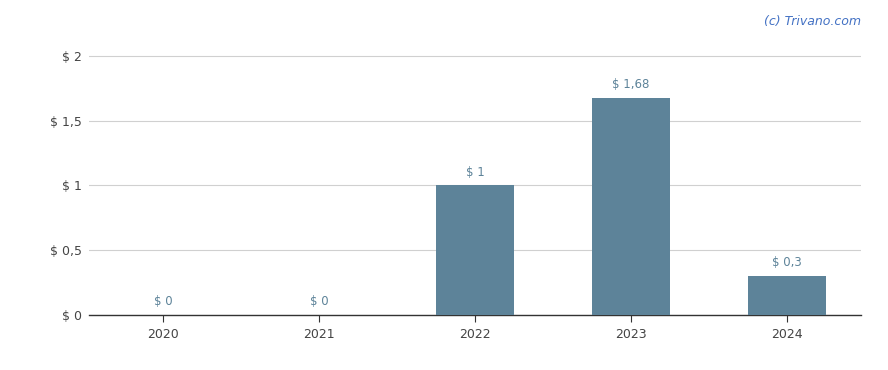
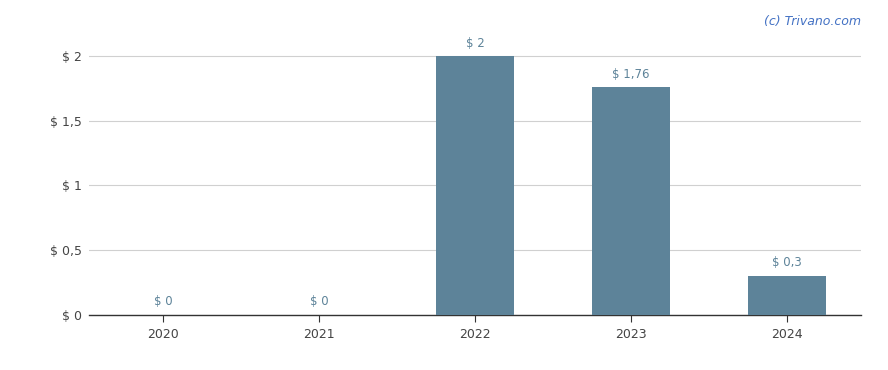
2022: 1 -> 2
2023: 1,68 -> 1,76
